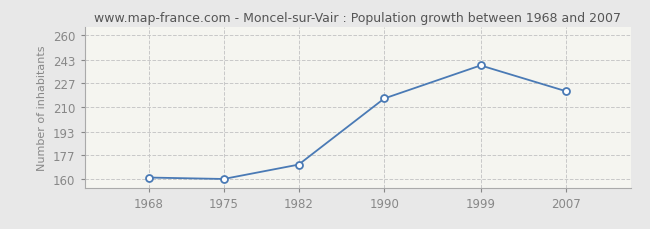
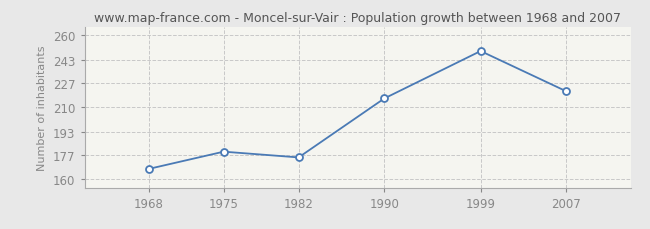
1968: 161 -> 167
1975: 160 -> 179
1982: 170 -> 175
1999: 239 -> 249
